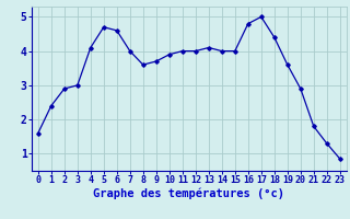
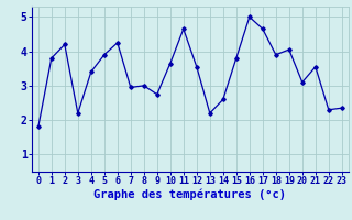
0: 1.60 -> 1.80
1: 2.40 -> 3.80
2: 2.90 -> 4.20
3: 3.00 -> 2.20
4: 4.10 -> 3.40
5: 4.70 -> 3.90
6: 4.60 -> 4.25
7: 4.00 -> 2.95
8: 3.60 -> 3.00
9: 3.70 -> 2.75
10: 3.90 -> 3.65
11: 4.00 -> 4.65
12: 4.00 -> 3.55
13: 4.10 -> 2.20
14: 4.00 -> 2.60
15: 4.00 -> 3.80
16: 4.80 -> 5.00
17: 5.00 -> 4.65
18: 4.40 -> 3.90
19: 3.60 -> 4.05
20: 2.90 -> 3.10
21: 1.80 -> 3.55
22: 1.30 -> 2.30
23: 0.85 -> 2.35
